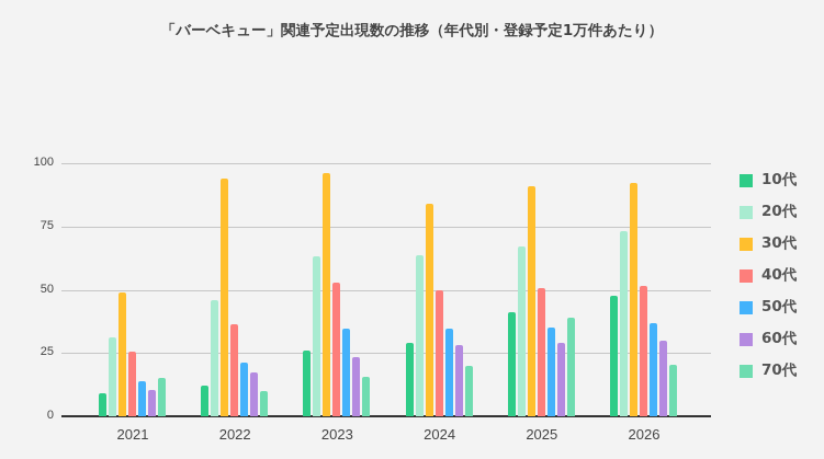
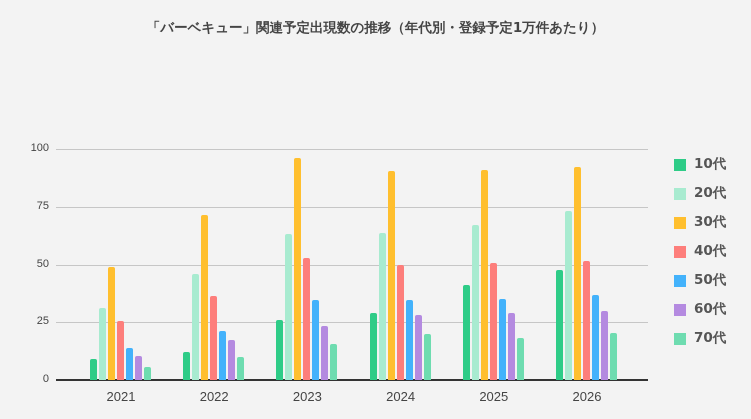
70代/2021: 15 -> 6
30代/2022: 94 -> 72
30代/2024: 84 -> 90
70代/2025: 39 -> 18
